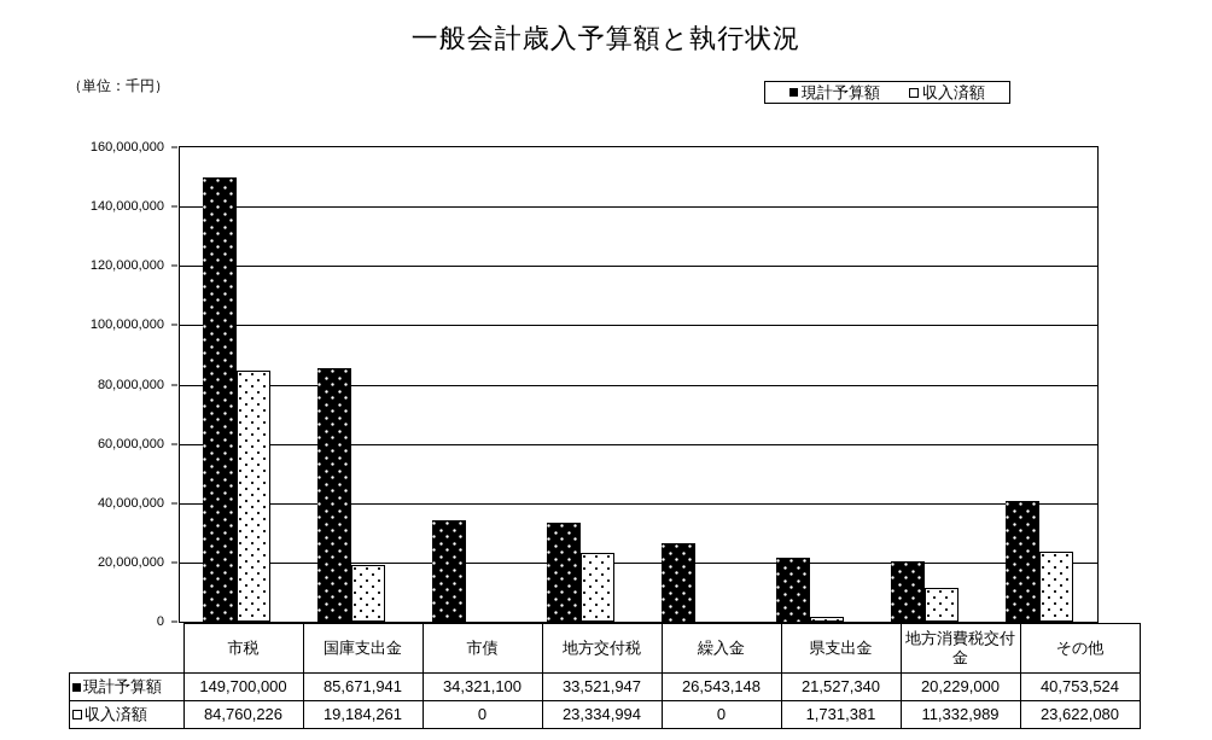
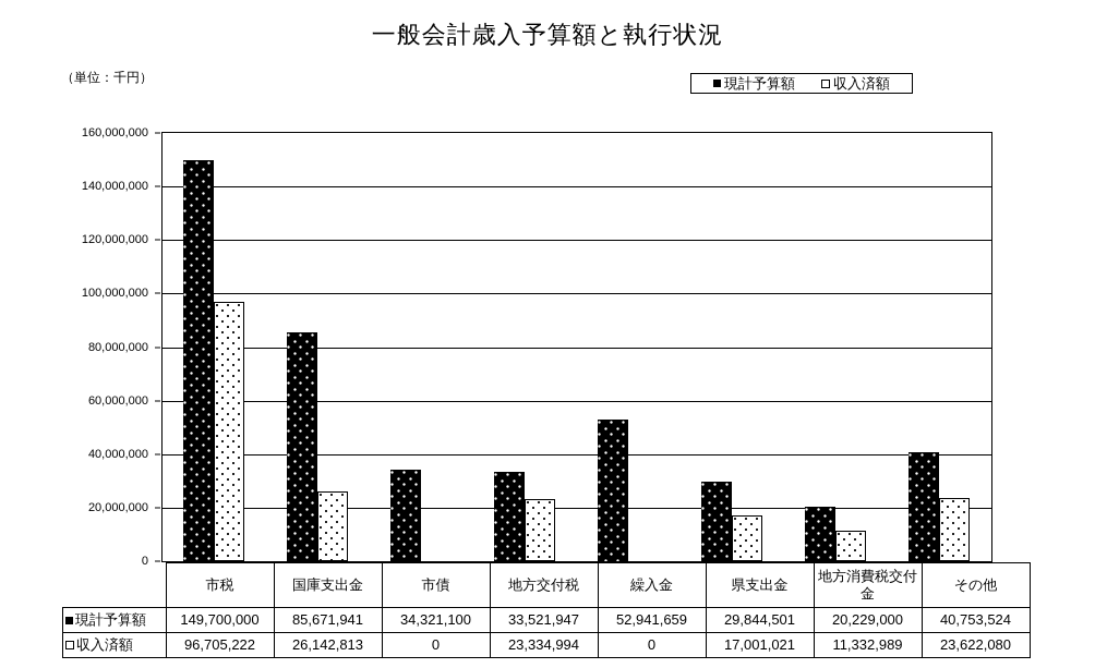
収入済額/市税: 84,760,226 -> 96,705,222
収入済額/国庫支出金: 19,184,261 -> 26,142,813
現計予算額/繰入金: 26,543,148 -> 52,941,659
現計予算額/県支出金: 21,527,340 -> 29,844,501
収入済額/県支出金: 1,731,381 -> 17,001,021
